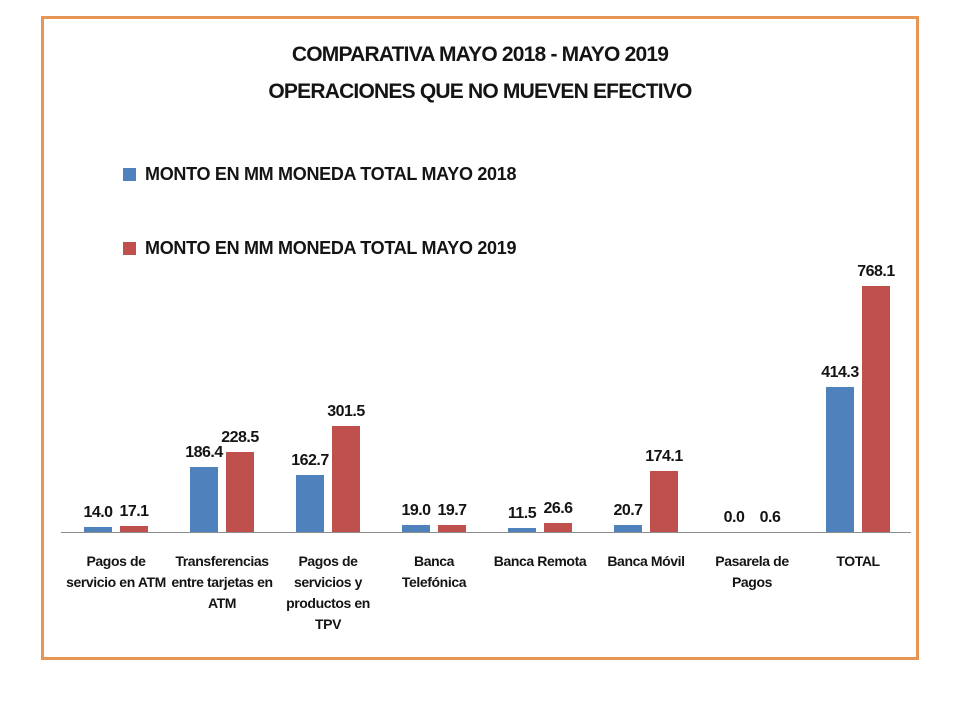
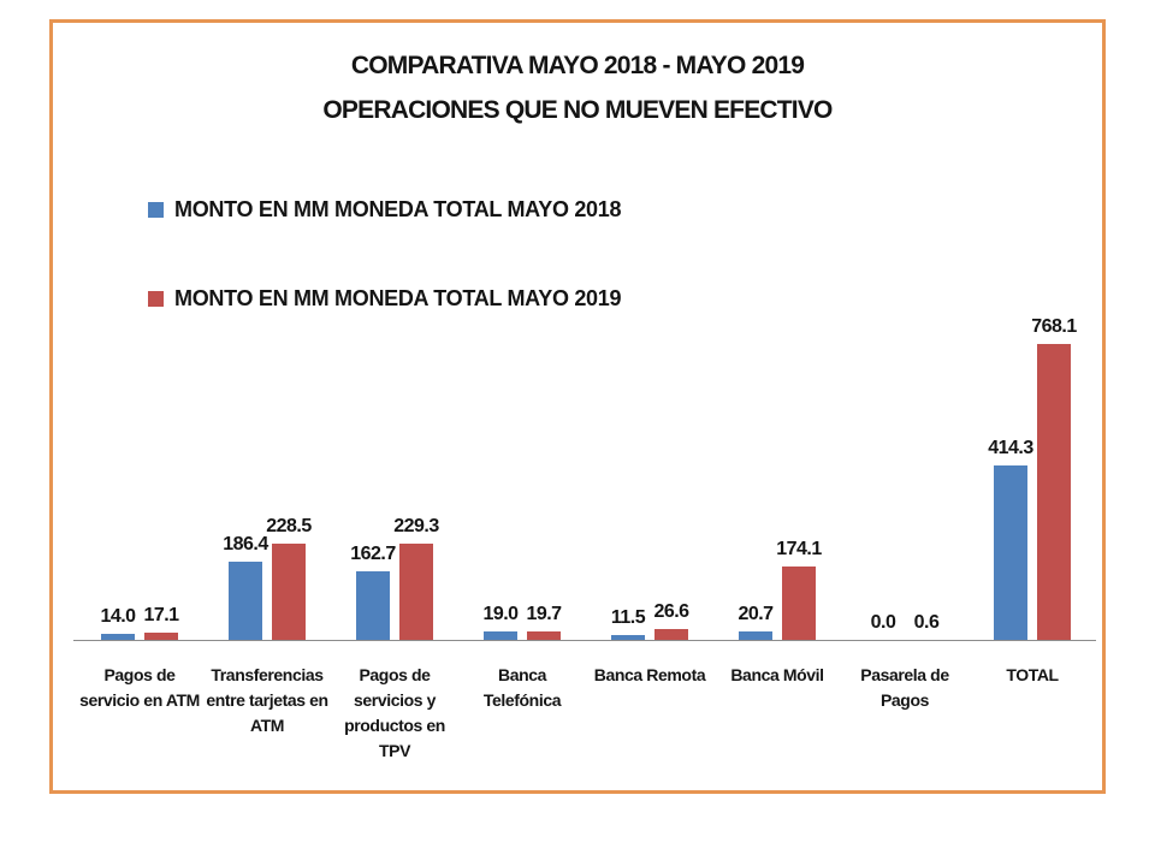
MONTO EN MM MONEDA TOTAL MAYO 2019/Pagos de servicios y productos en TPV: 301.5 -> 229.3
